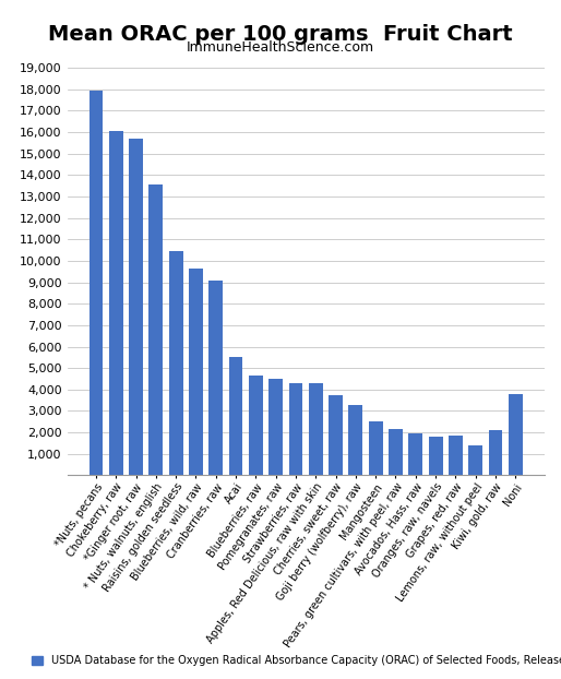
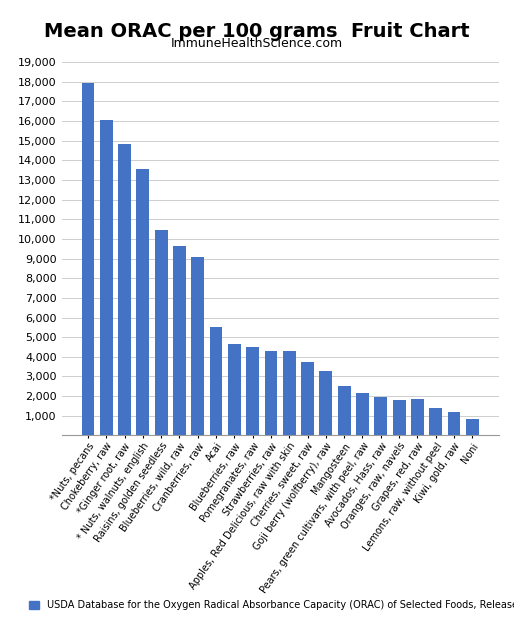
*Ginger root, raw: 15,700 -> 14,800
Kiwi, gold, raw: 2,100 -> 1,200
Noni: 3,800 -> 900
